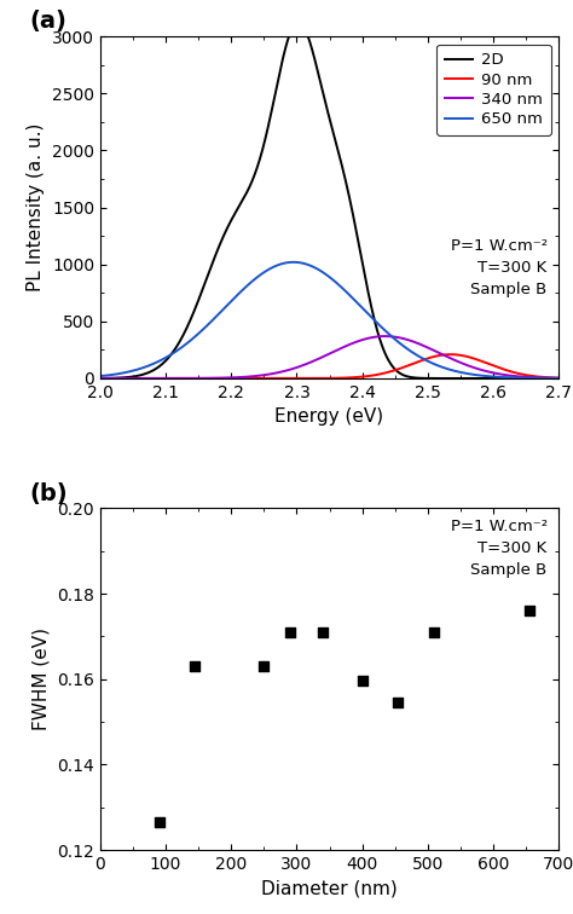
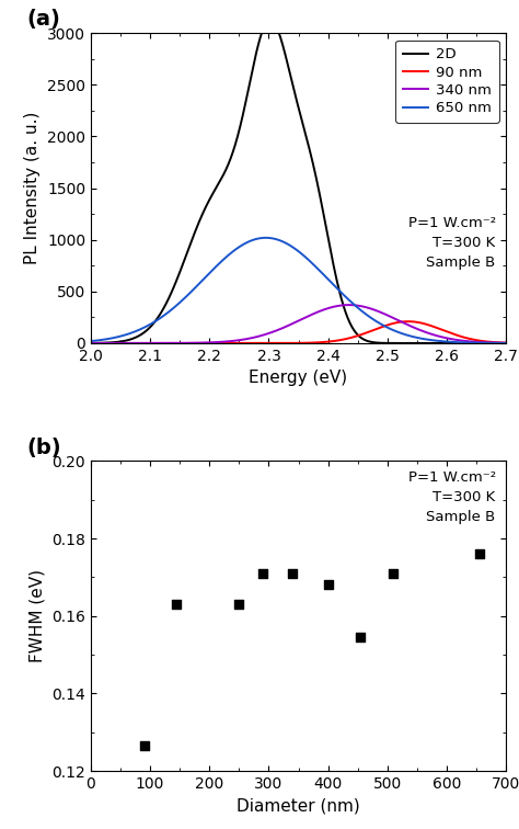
400: 0.1595 -> 0.1680
